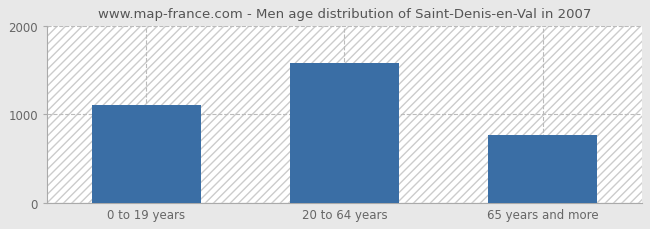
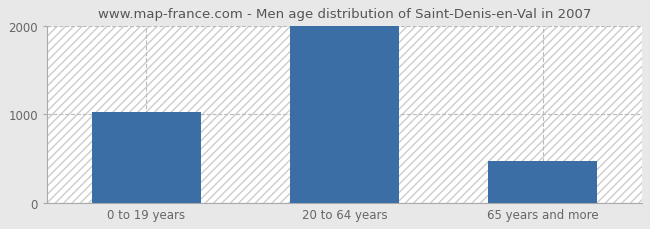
0 to 19 years: 1100 -> 1020
20 to 64 years: 1580 -> 2000
65 years and more: 760 -> 470
